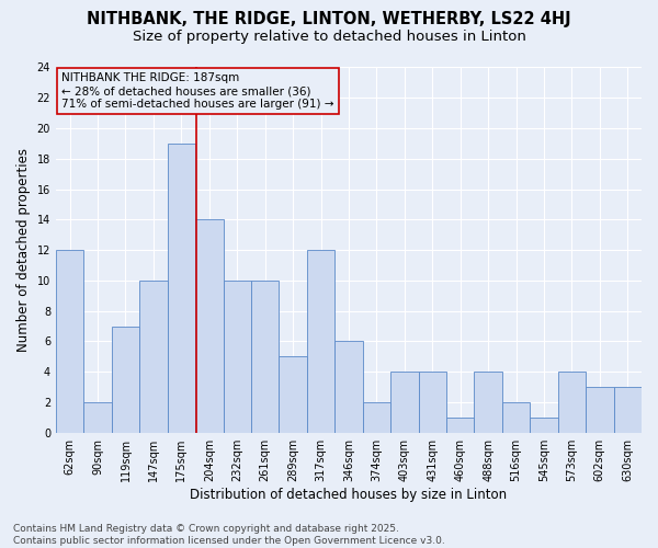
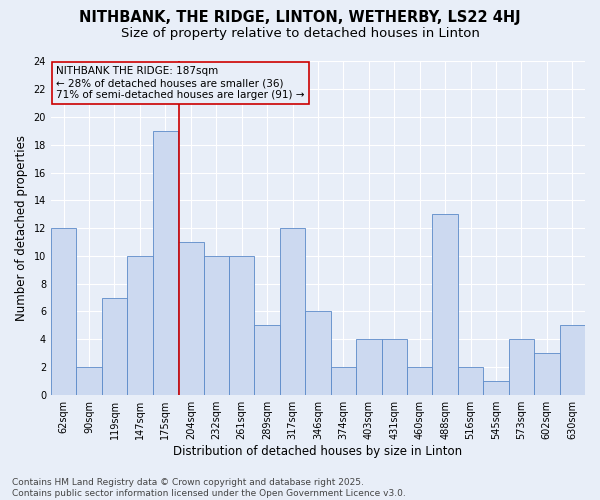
204sqm: 14 -> 11
460sqm: 1 -> 2
488sqm: 4 -> 13
630sqm: 3 -> 5
